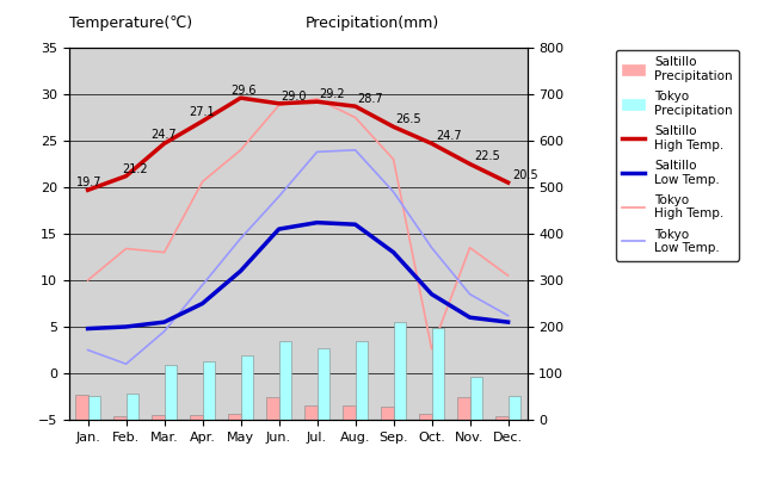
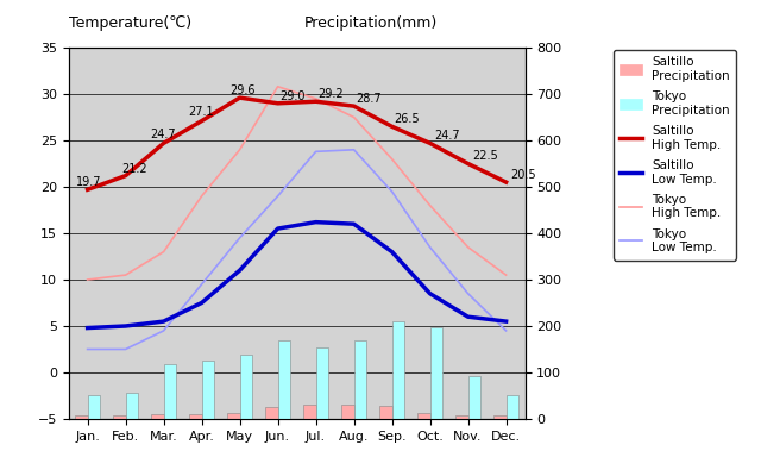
Saltillo Precipitation/Jan.: 55 -> 7
Tokyo High Temp./Feb.: 13.4 -> 10.5
Tokyo Low Temp./Feb.: 1.0 -> 2.5
Tokyo High Temp./Apr.: 20.6 -> 19.0
Saltillo Precipitation/Jun.: 50 -> 25
Tokyo High Temp./Jun.: 28.8 -> 30.8
Tokyo High Temp./Oct.: 2.6 -> 18.0
Saltillo Precipitation/Nov.: 50 -> 8
Tokyo Low Temp./Dec.: 6.2 -> 4.5
